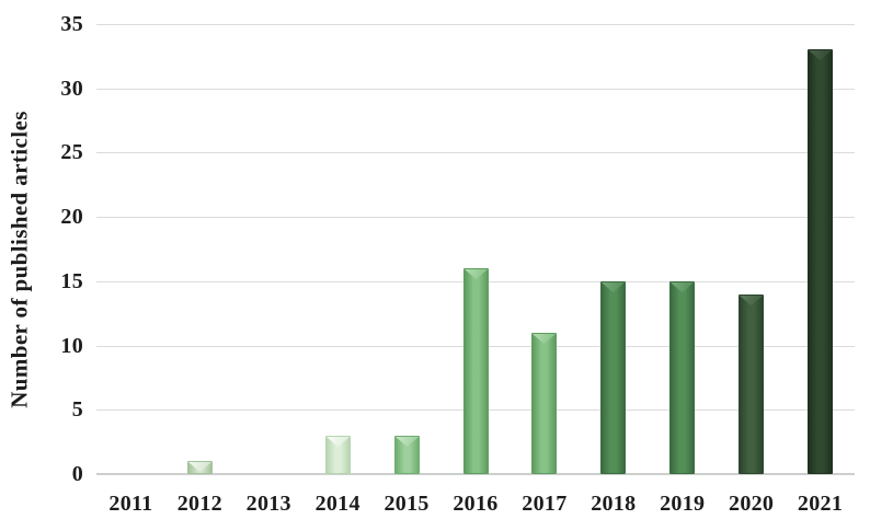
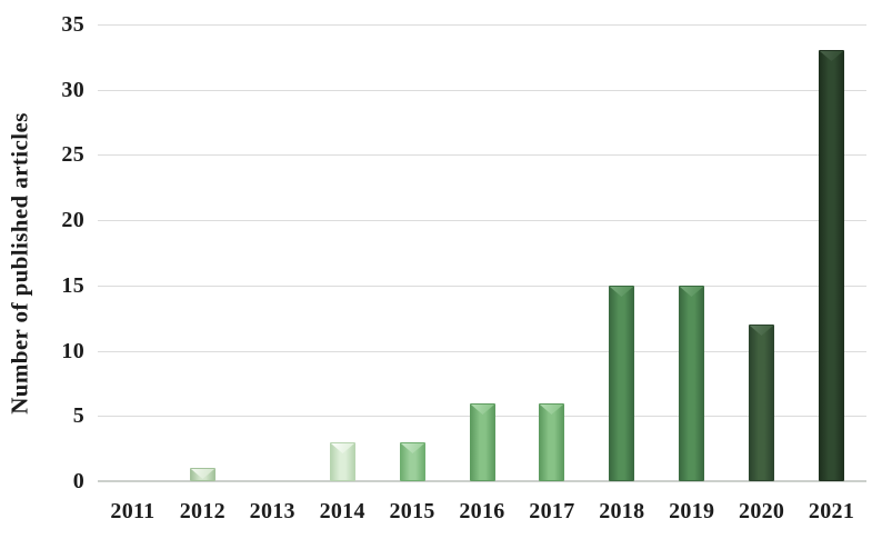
2016: 16 -> 6
2017: 11 -> 6
2020: 14 -> 12
